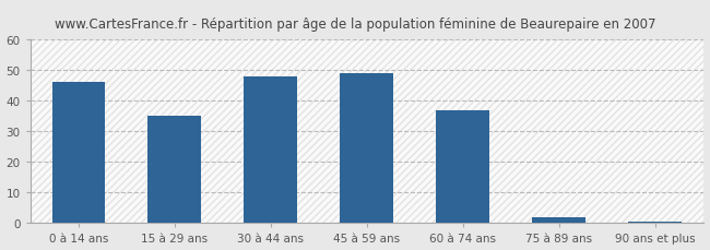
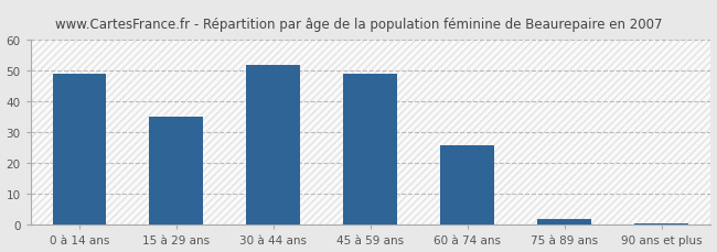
0 à 14 ans: 46.0 -> 49.0
30 à 44 ans: 48.0 -> 52.0
60 à 74 ans: 37.0 -> 26.0
